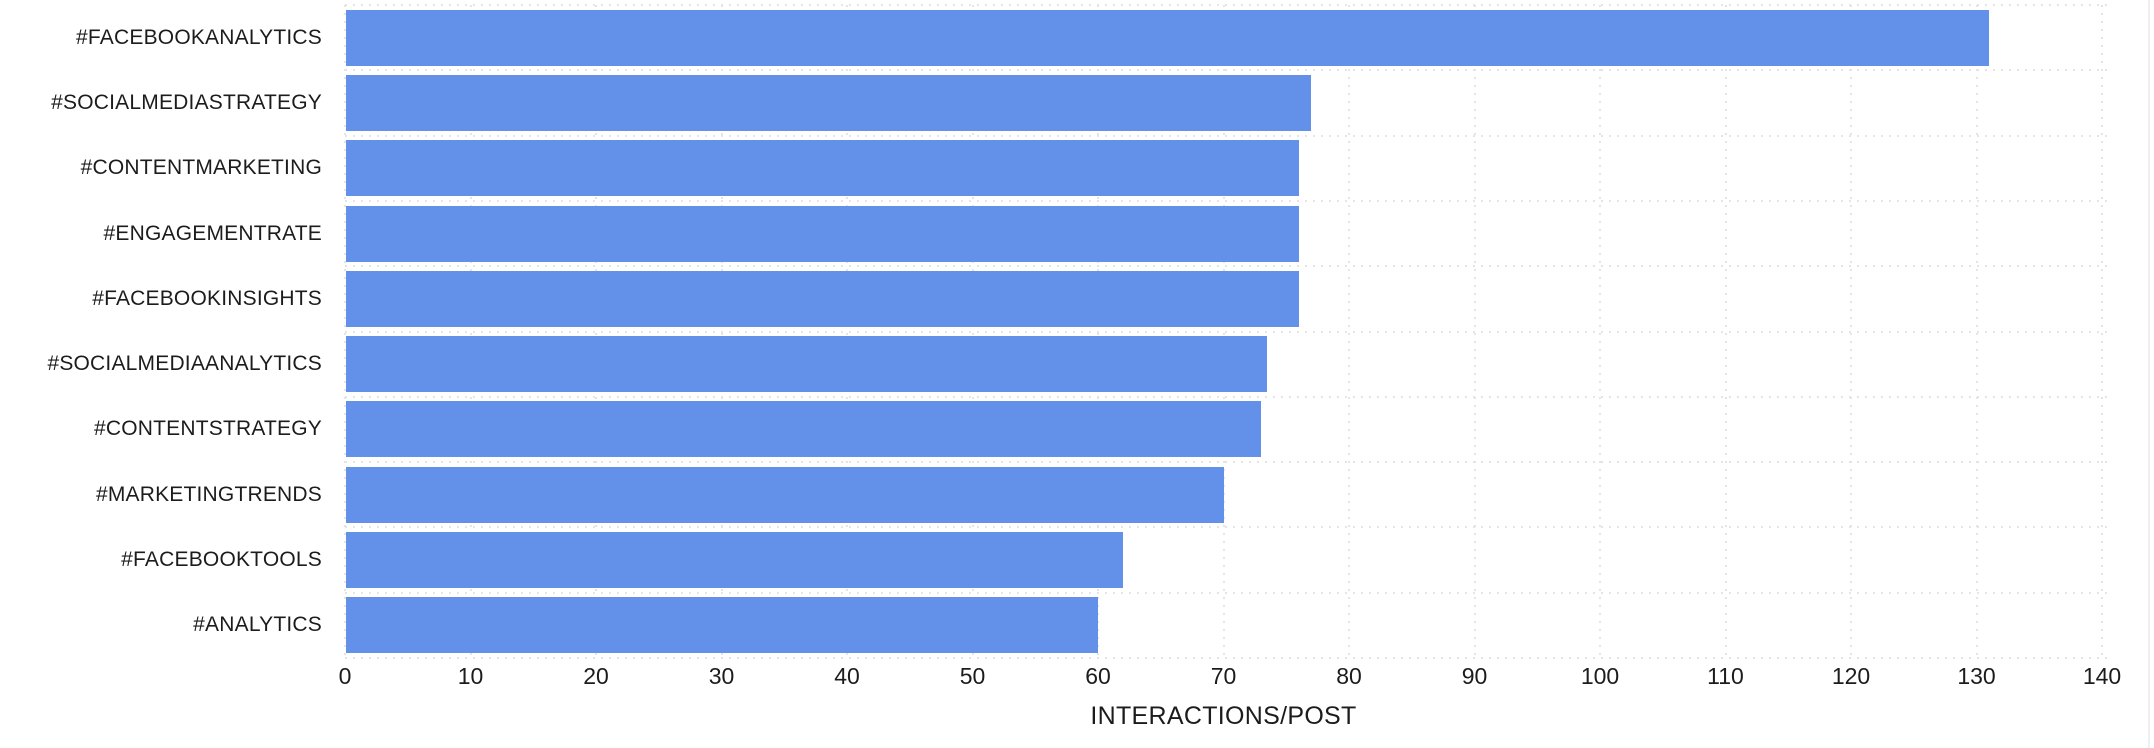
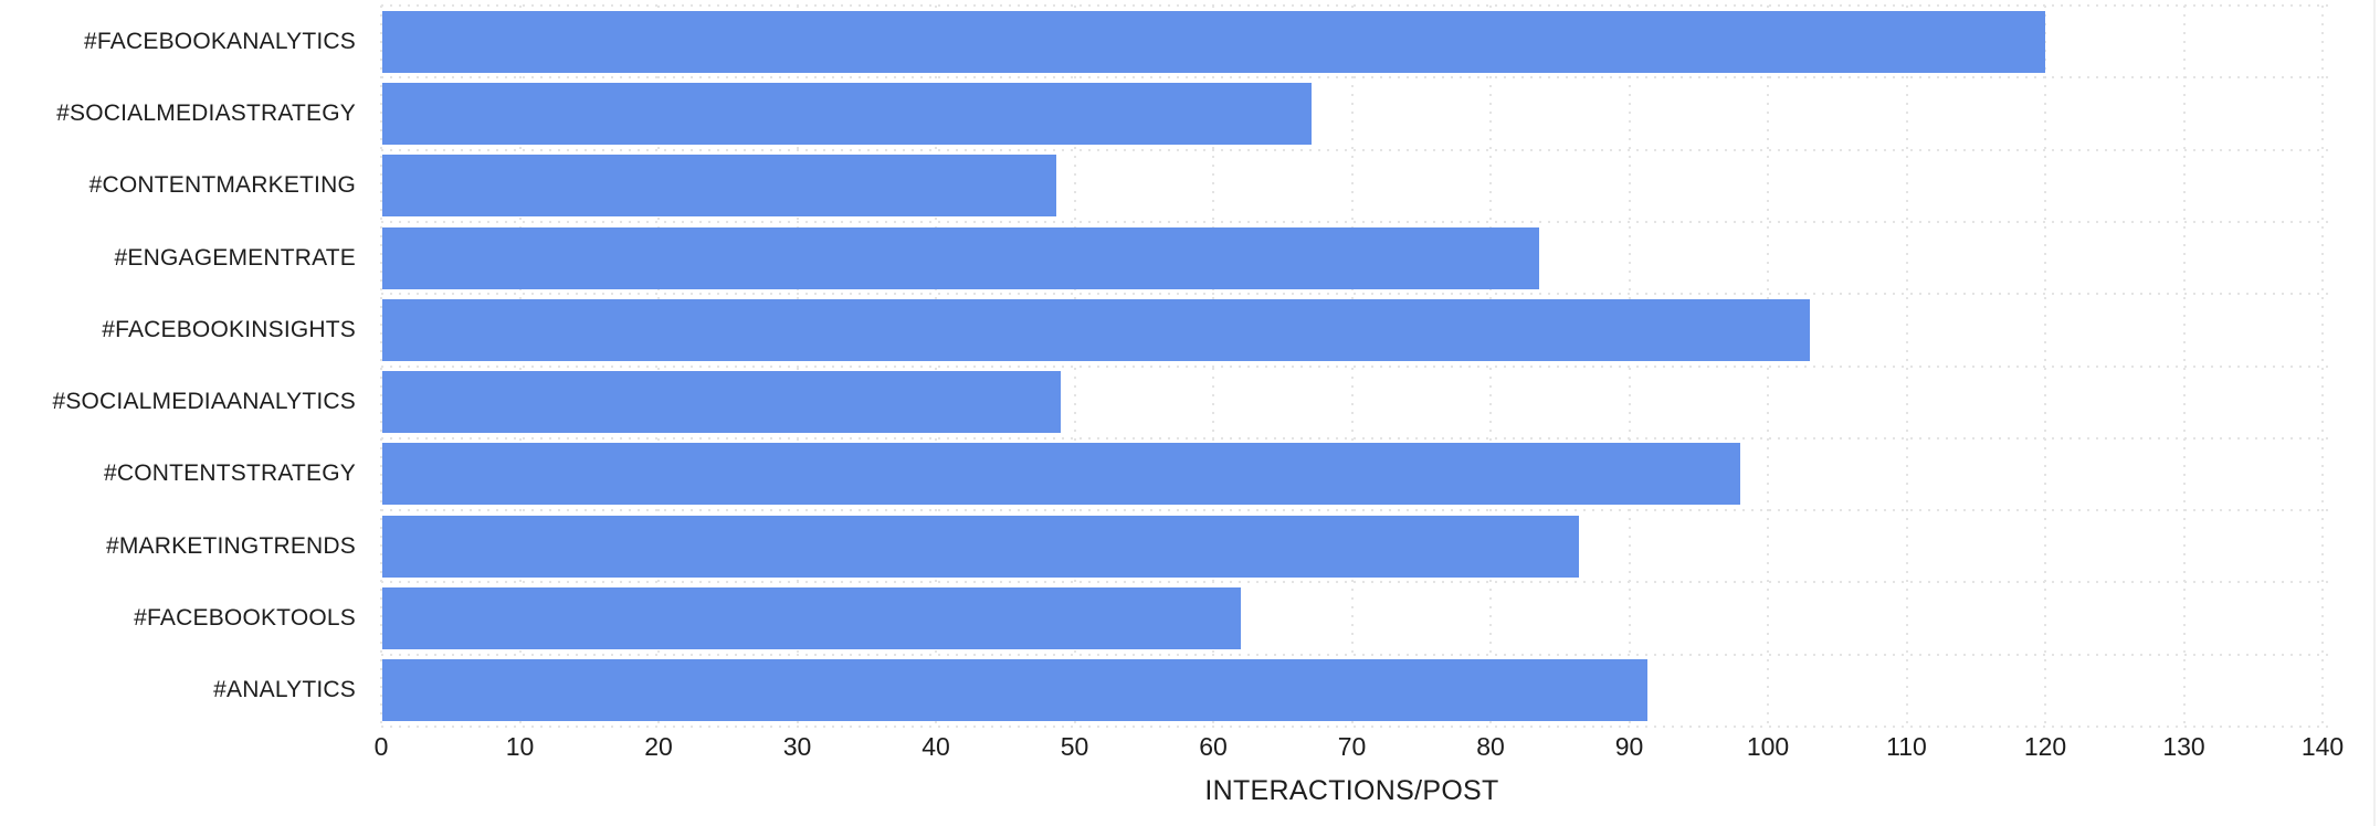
#FACEBOOKANALYTICS: 131.0 -> 120.0
#SOCIALMEDIASTRATEGY: 77.0 -> 67.1
#CONTENTMARKETING: 76.0 -> 48.7
#ENGAGEMENTRATE: 76.0 -> 83.5
#FACEBOOKINSIGHTS: 76.0 -> 103.0
#SOCIALMEDIAANALYTICS: 73.5 -> 49.0
#CONTENTSTRATEGY: 73.0 -> 98.0
#MARKETINGTRENDS: 70.0 -> 86.4
#ANALYTICS: 60.0 -> 91.3
